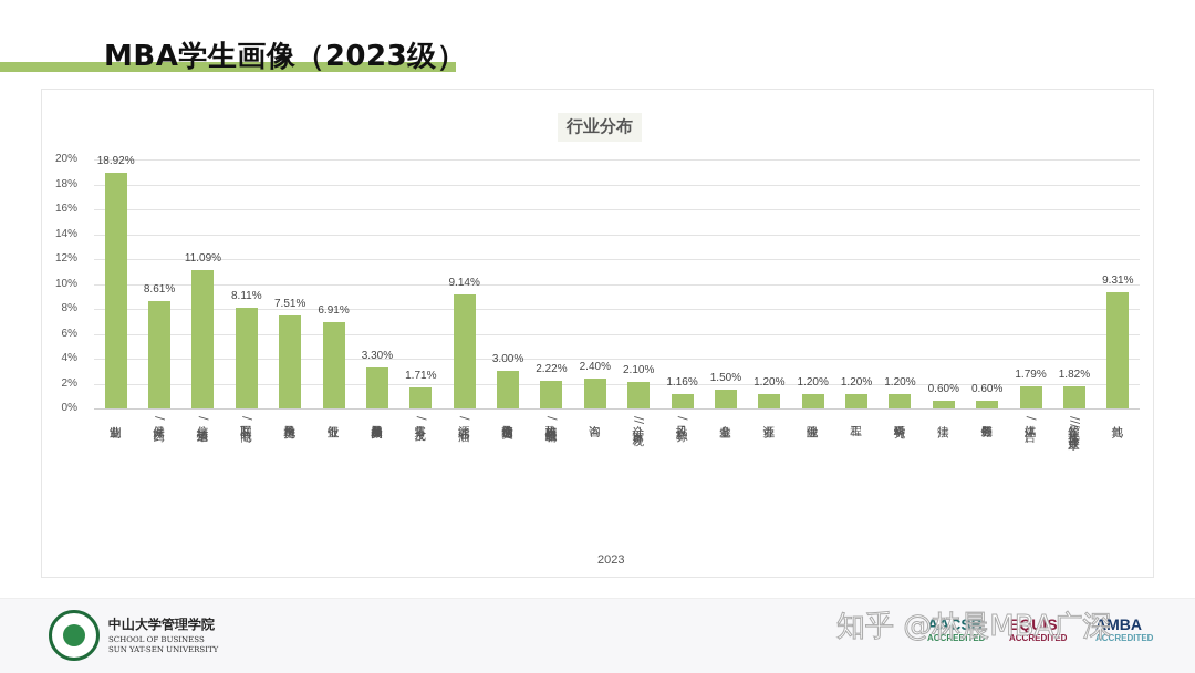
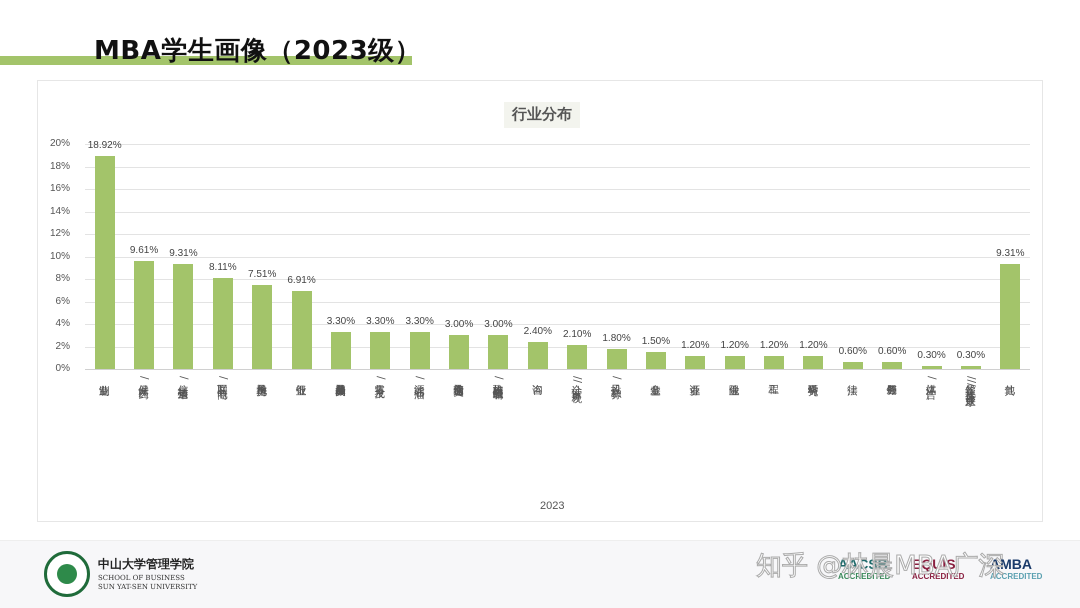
保健/医药: 8.61% -> 9.61%
信息/通信技术: 11.09% -> 9.31%
零售/批发: 1.71% -> 3.30%
能源/石油: 9.14% -> 3.30%
政府机构/非盈利组织: 2.22% -> 3.00%
风投/私募: 1.16% -> 1.80%
媒体/广告: 1.79% -> 0.30%
餐饮/文化/体育/娱乐业: 1.82% -> 0.30%
